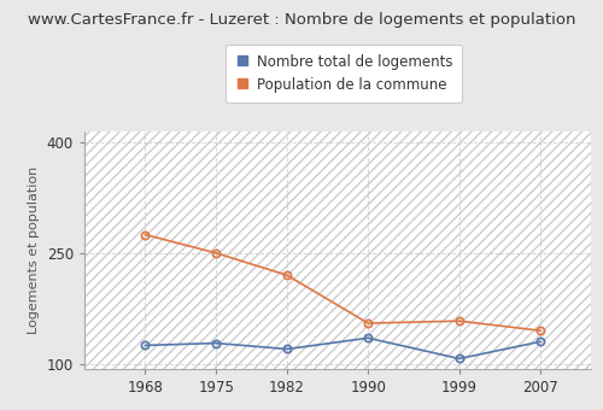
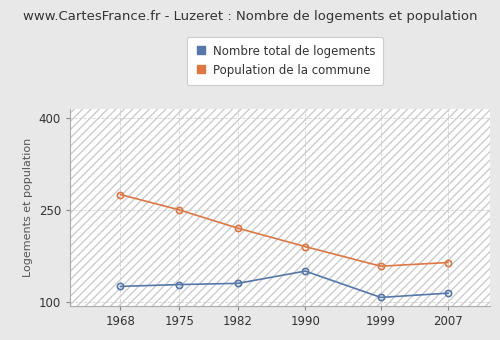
Nombre total de logements/1982: 120 -> 130
Nombre total de logements/1990: 135 -> 150
Population de la commune/1990: 155 -> 190
Nombre total de logements/2007: 130 -> 114
Population de la commune/2007: 145 -> 164
